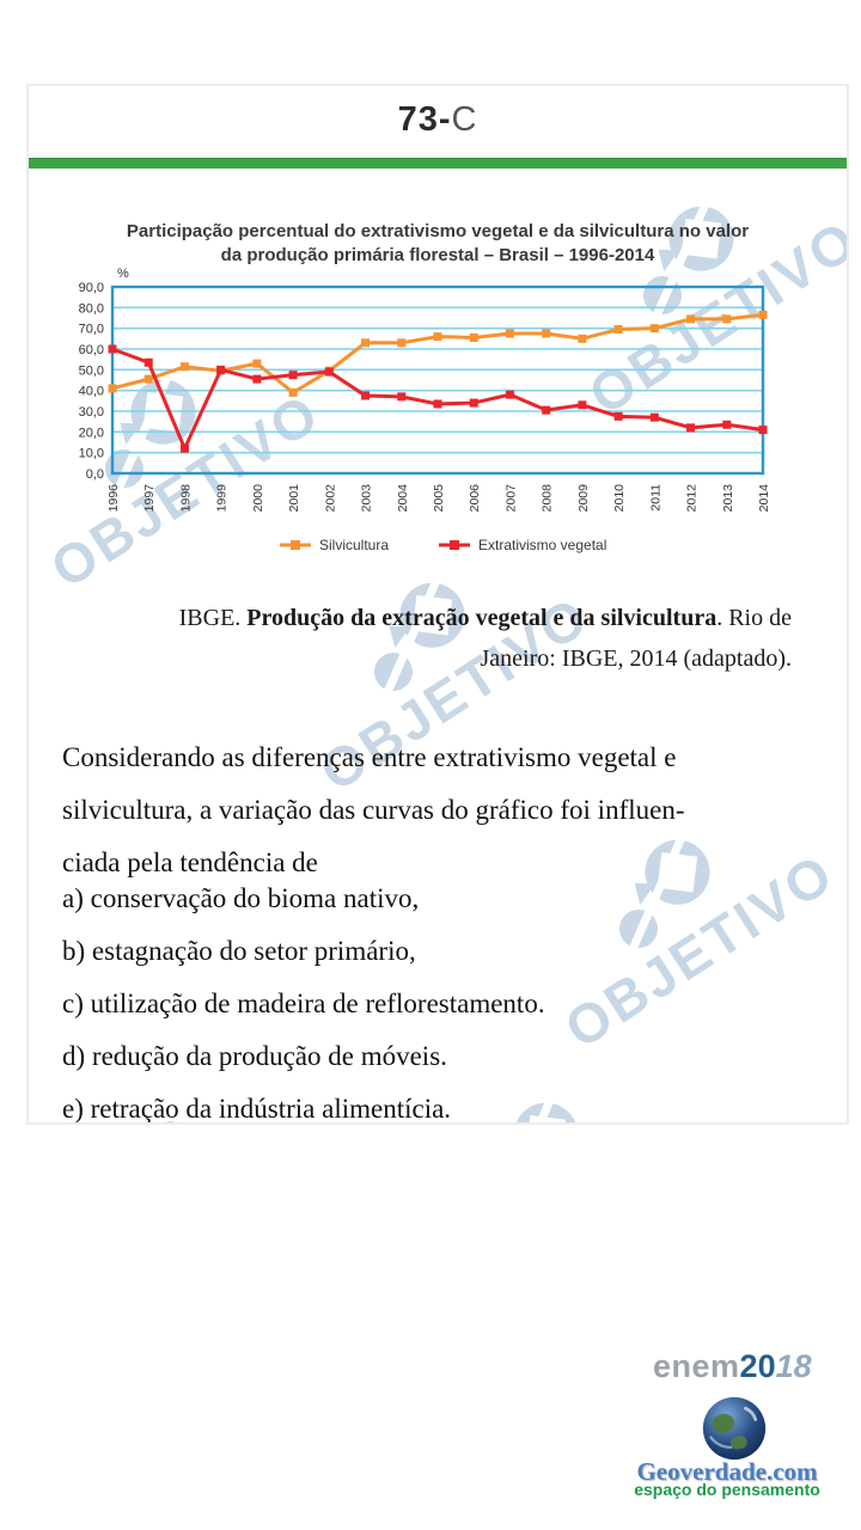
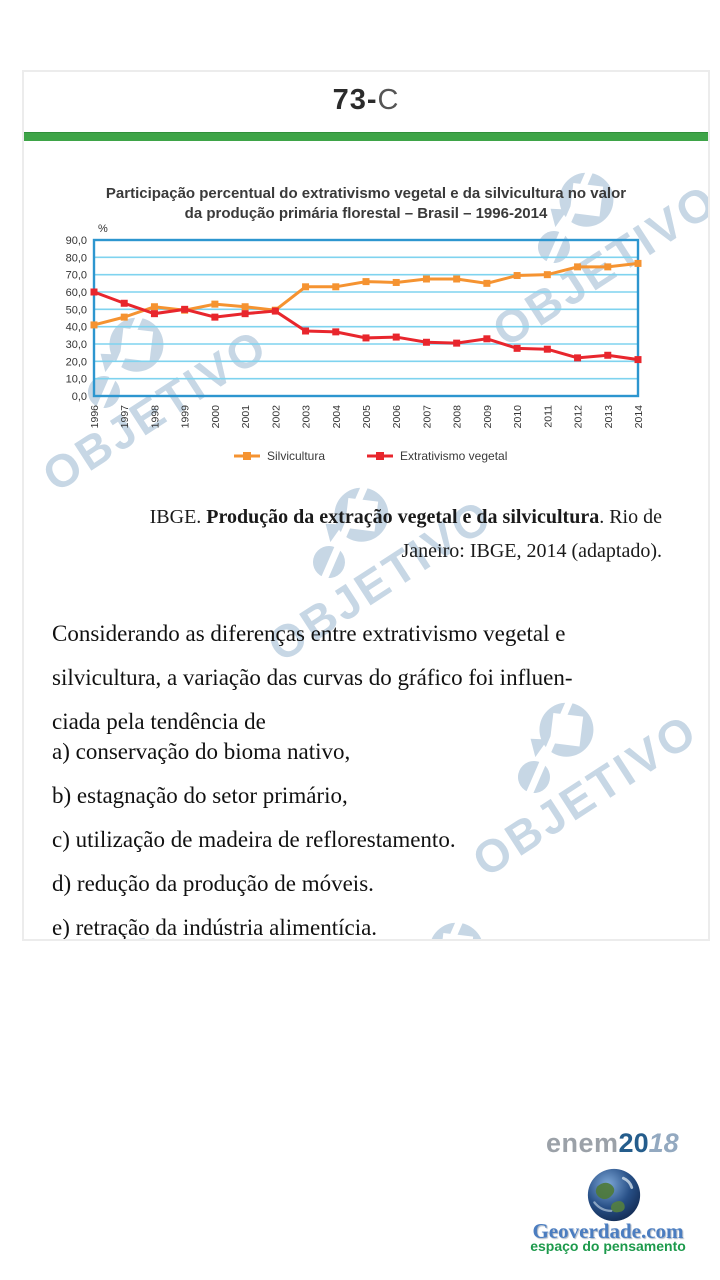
Extrativismo vegetal/1998: 12 -> 48
Silvicultura/2001: 39 -> 52
Extrativismo vegetal/2007: 38 -> 31
